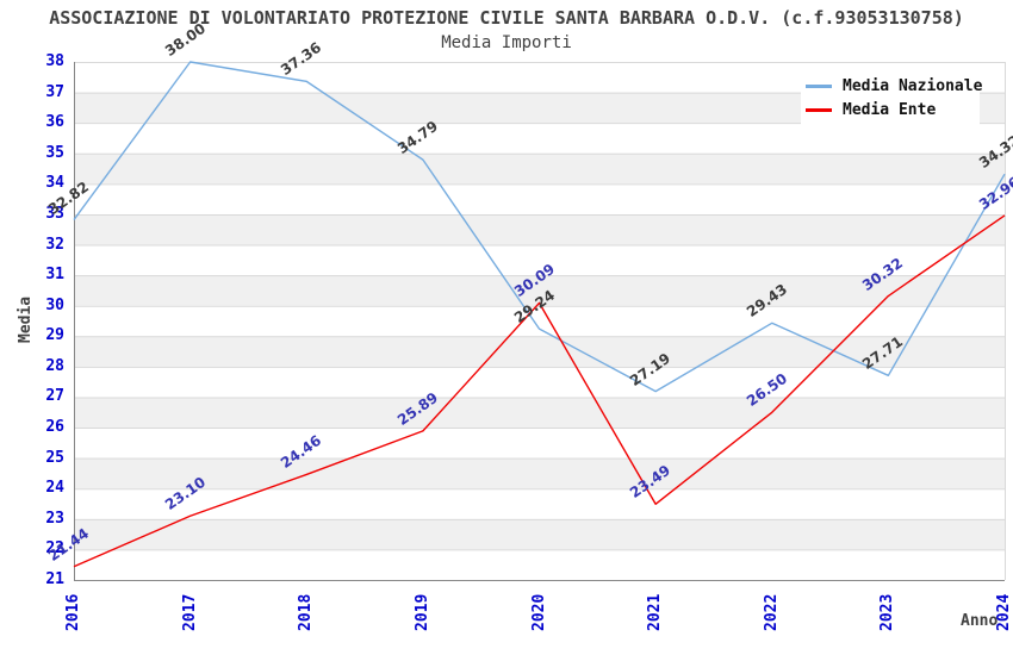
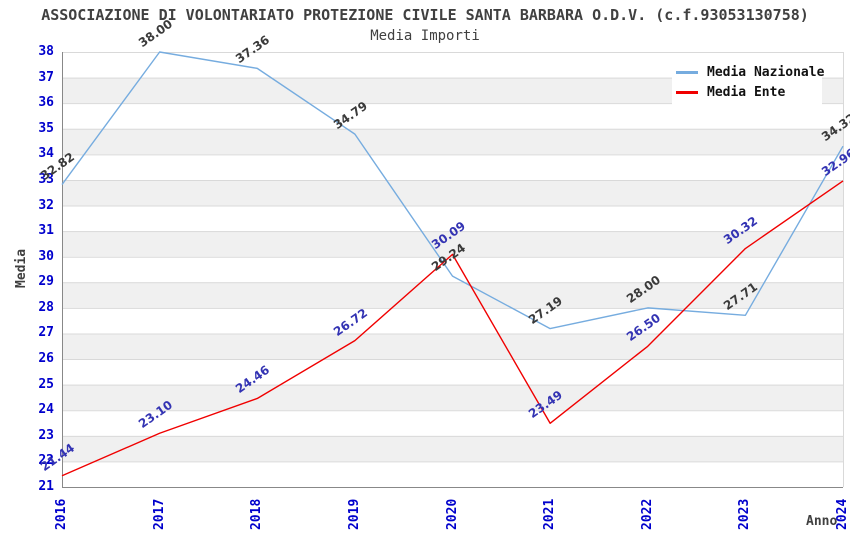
Media Ente/2019: 25.89 -> 26.72
Media Nazionale/2022: 29.43 -> 28.00
